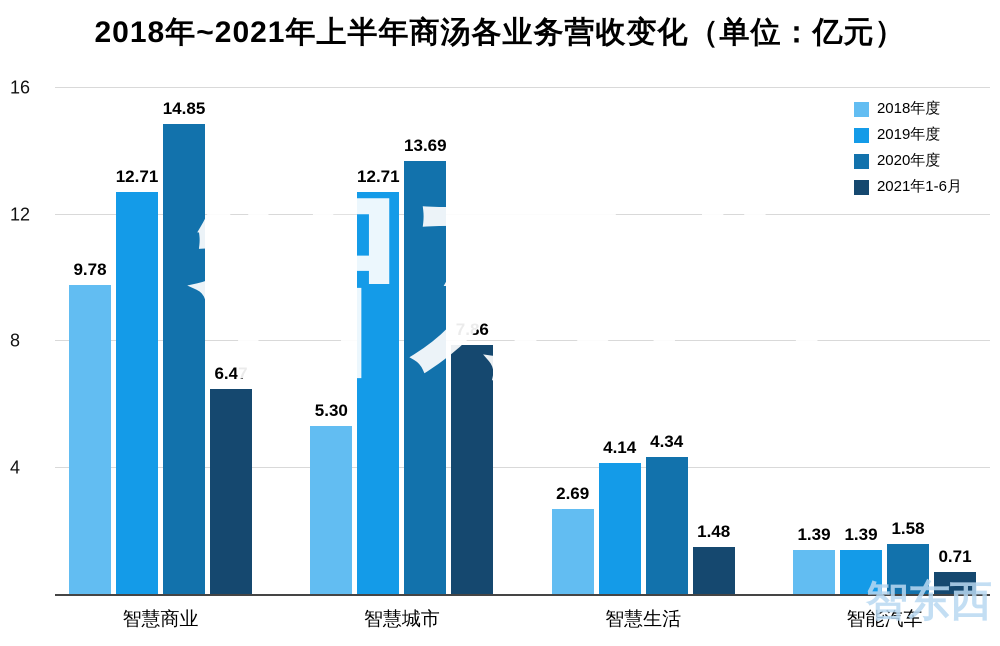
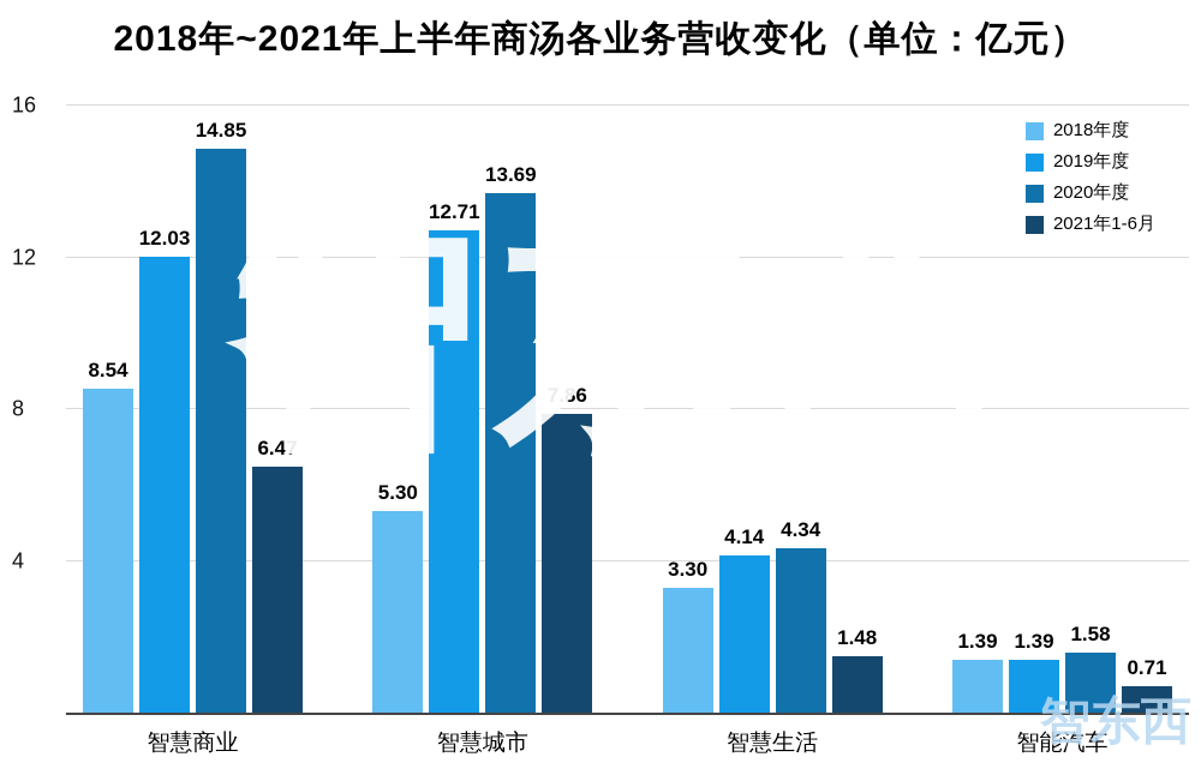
2018年度/智慧商业: 9.78 -> 8.54
2019年度/智慧商业: 12.71 -> 12.03
2018年度/智慧生活: 2.69 -> 3.30
